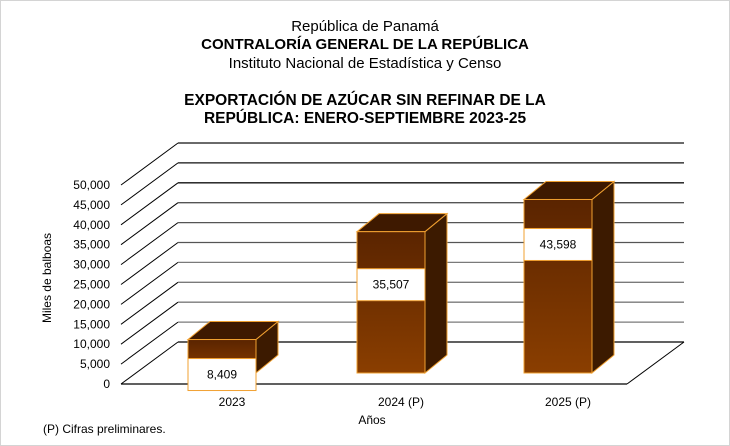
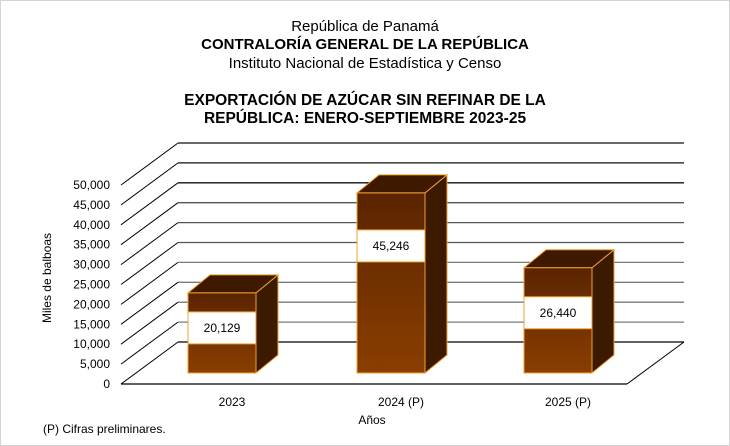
2023: 8,409 -> 20,129
2024 (P): 35,507 -> 45,246
2025 (P): 43,598 -> 26,440
